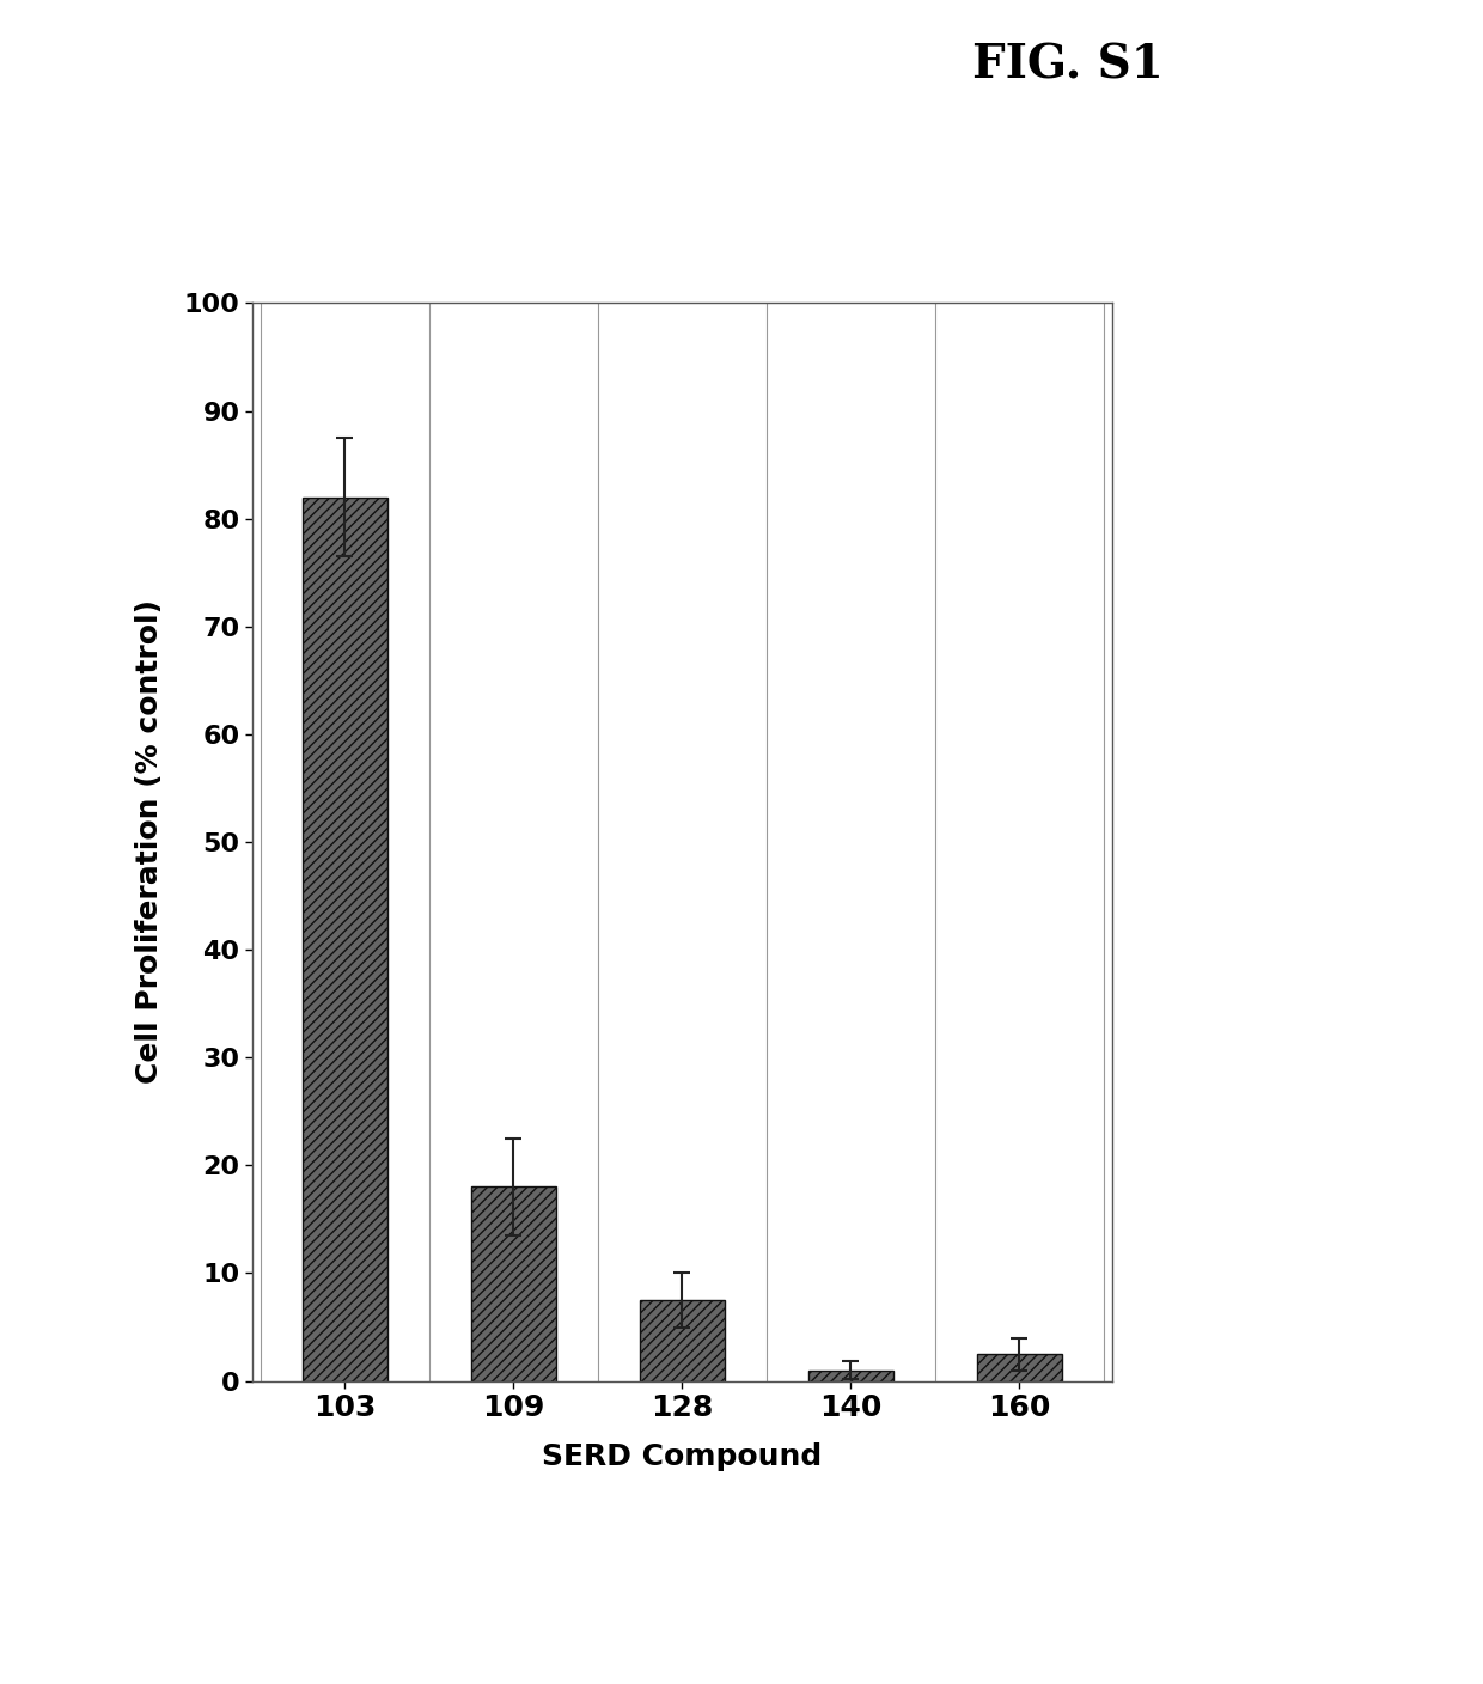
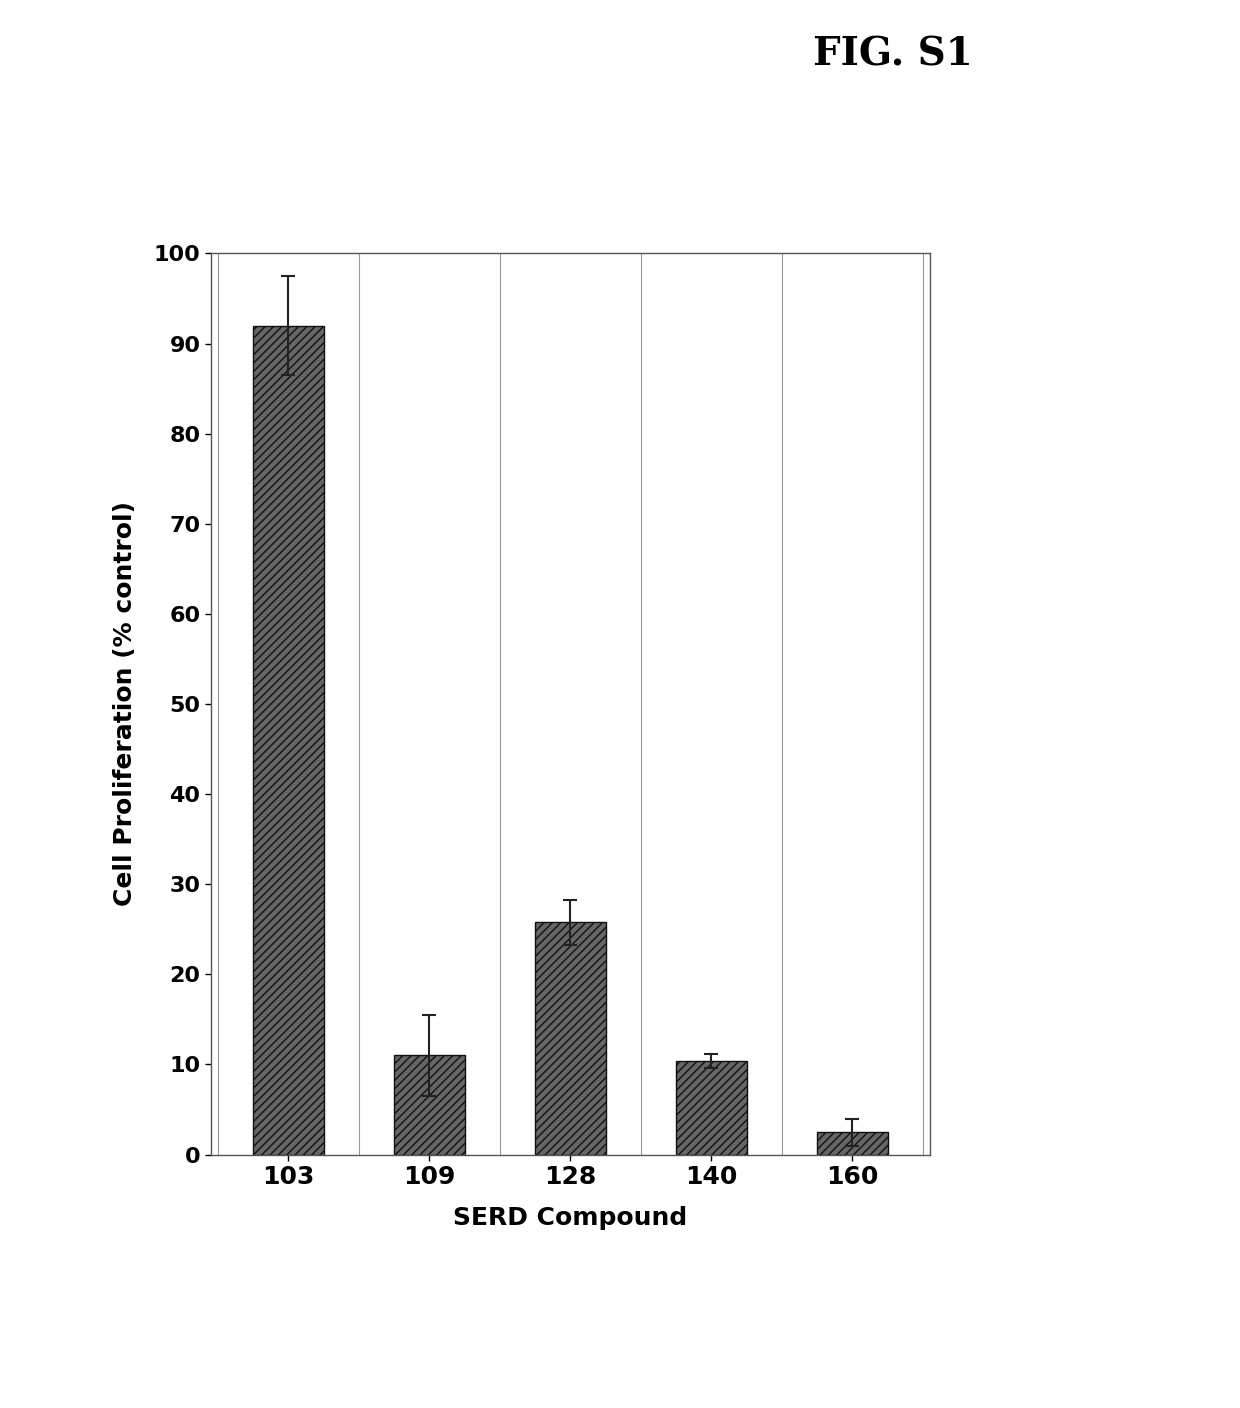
103: 82.0 -> 92.0
109: 18.0 -> 11.0
128: 7.5 -> 25.8
140: 1.0 -> 10.4
